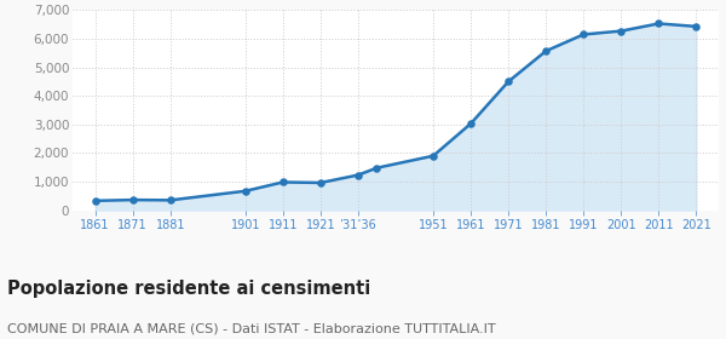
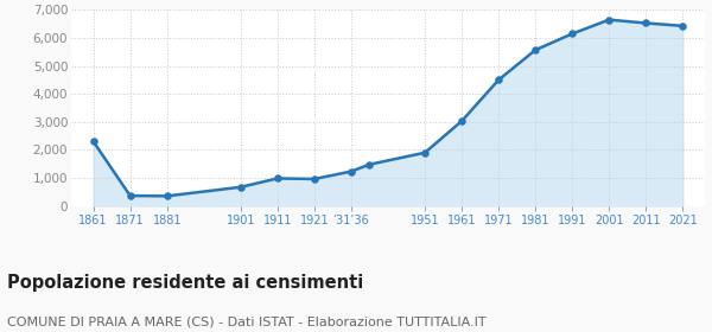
1861: 330 -> 2,300
2001: 6,270 -> 6,650
